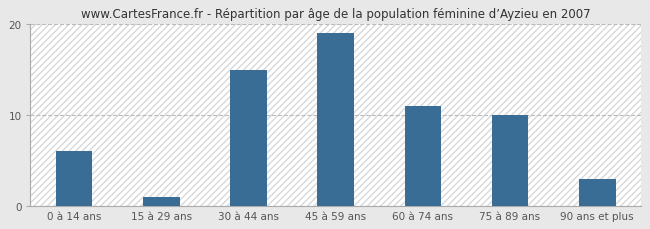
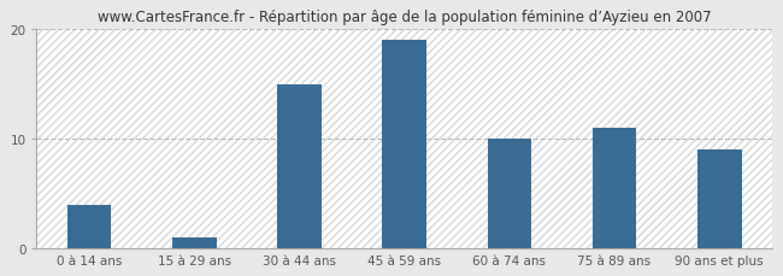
0 à 14 ans: 6 -> 4
60 à 74 ans: 11 -> 10
75 à 89 ans: 10 -> 11
90 ans et plus: 3 -> 9
